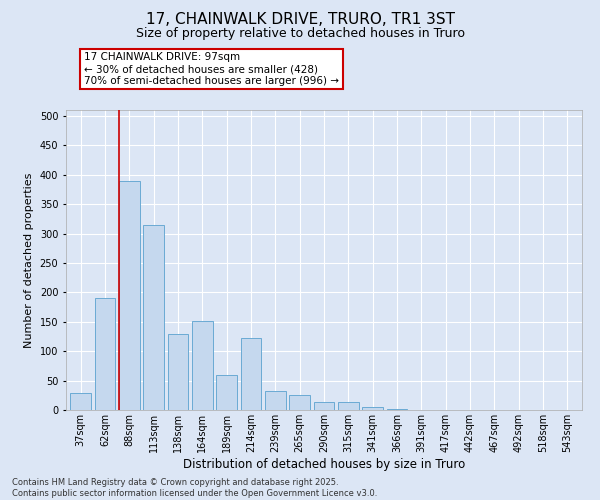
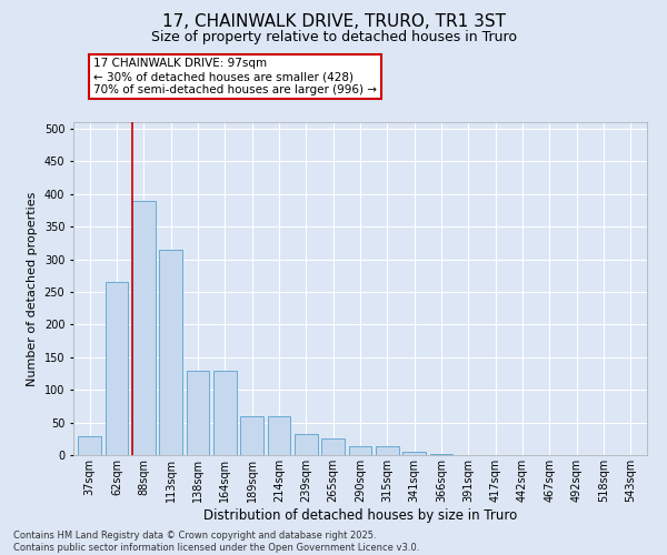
62sqm: 190 -> 265
164sqm: 152 -> 130
214sqm: 122 -> 60
